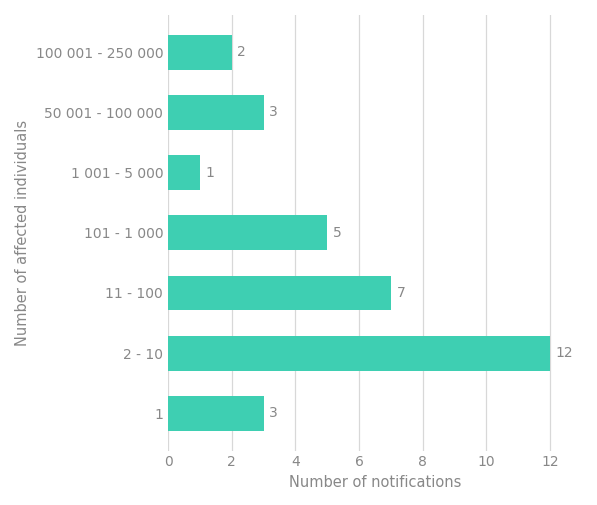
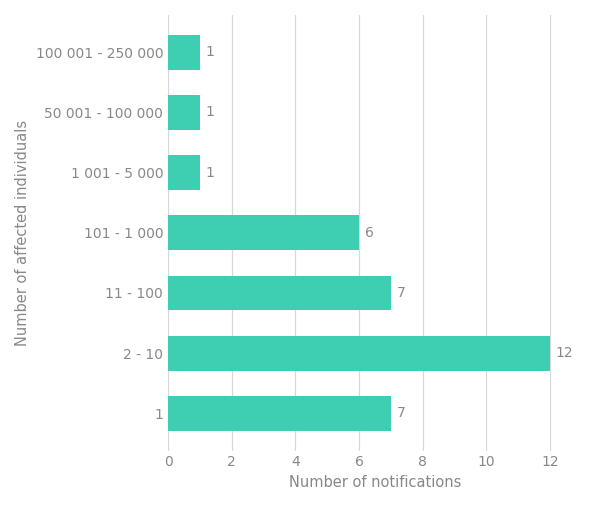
100 001 - 250 000: 2 -> 1
50 001 - 100 000: 3 -> 1
101 - 1 000: 5 -> 6
1: 3 -> 7
